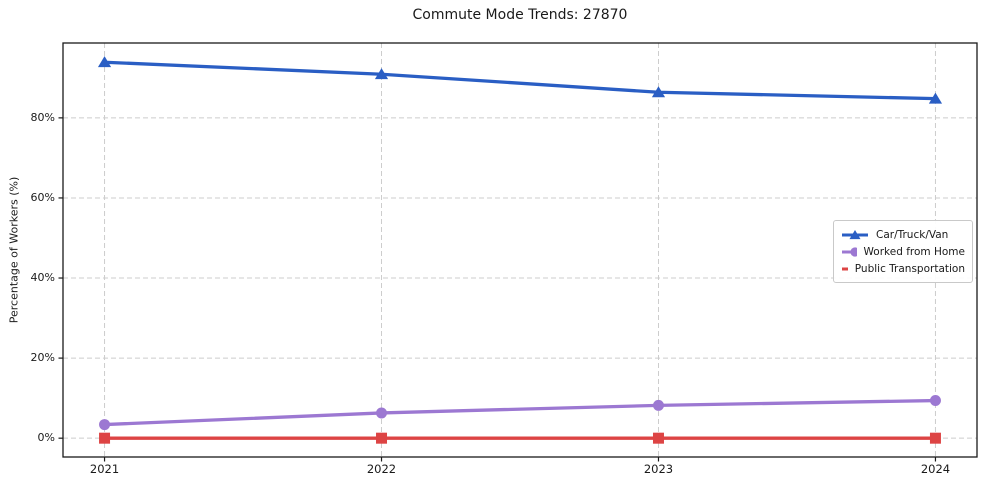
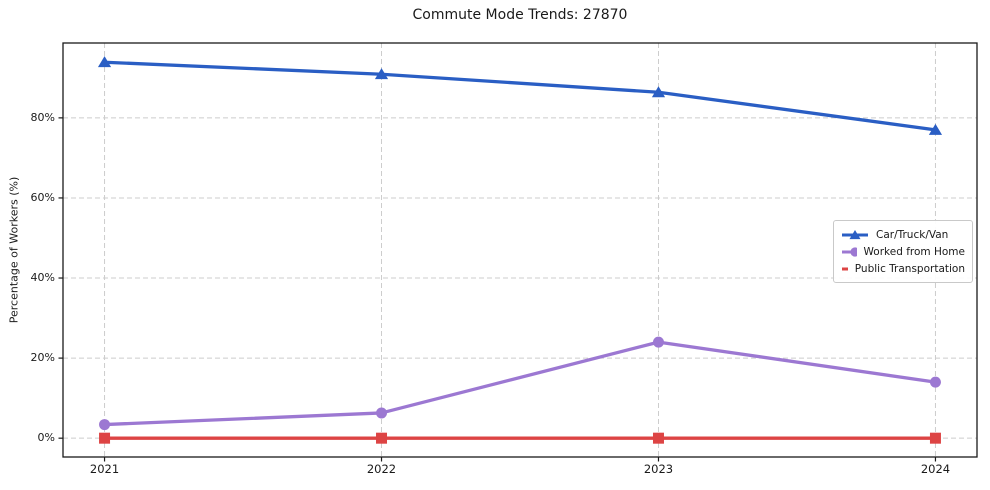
Worked from Home/2023: 8% -> 24%
Car/Truck/Van/2024: 85% -> 77%
Worked from Home/2024: 9% -> 14%
